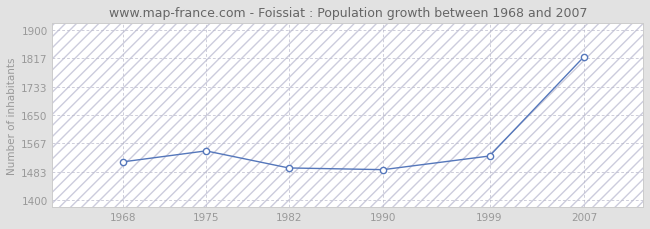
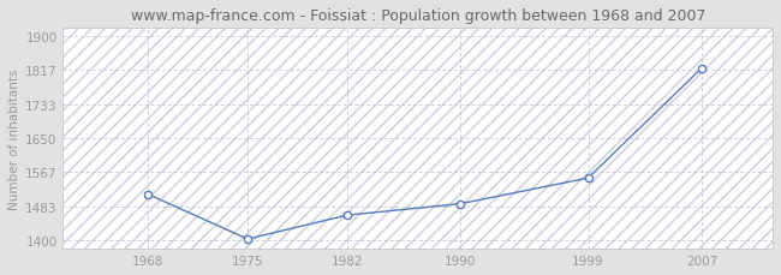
1975: 1545 -> 1404
1982: 1495 -> 1462
1999: 1530 -> 1553
